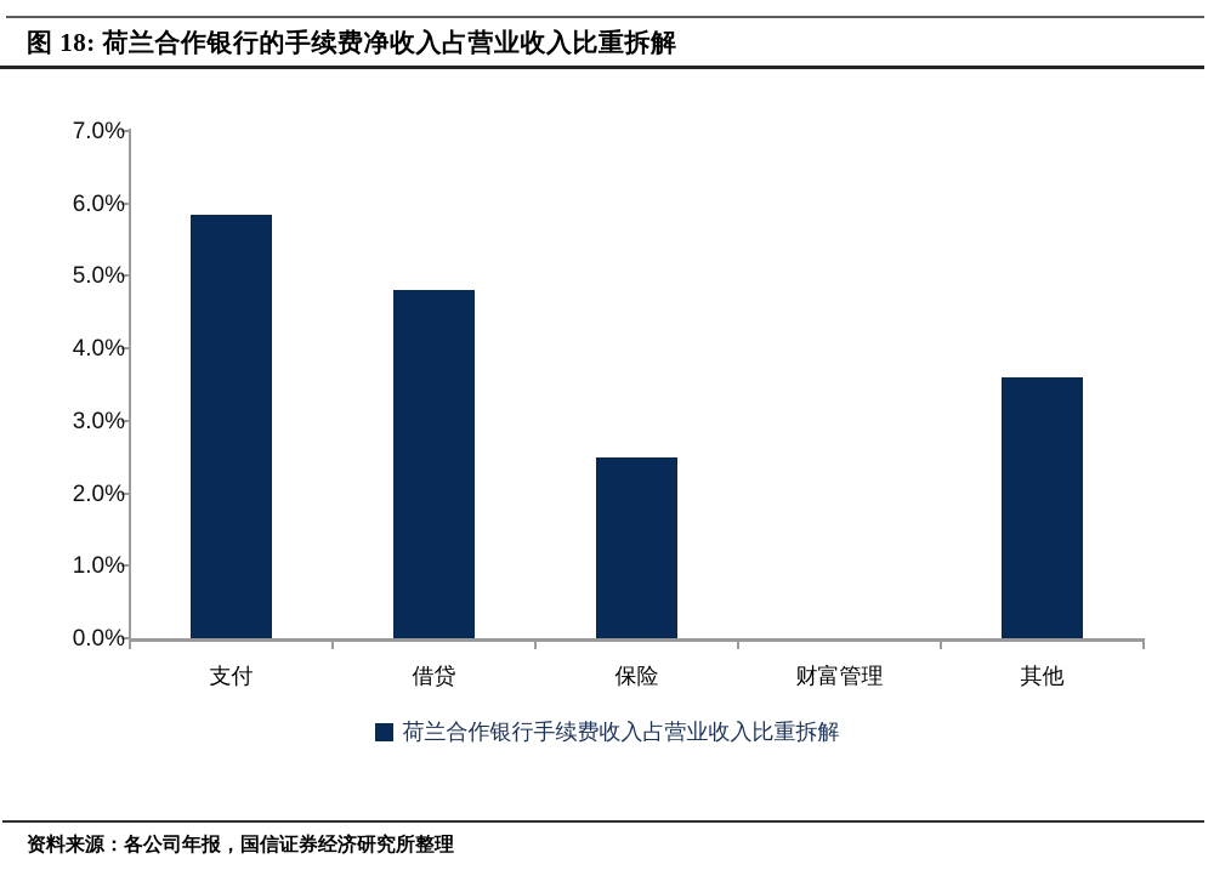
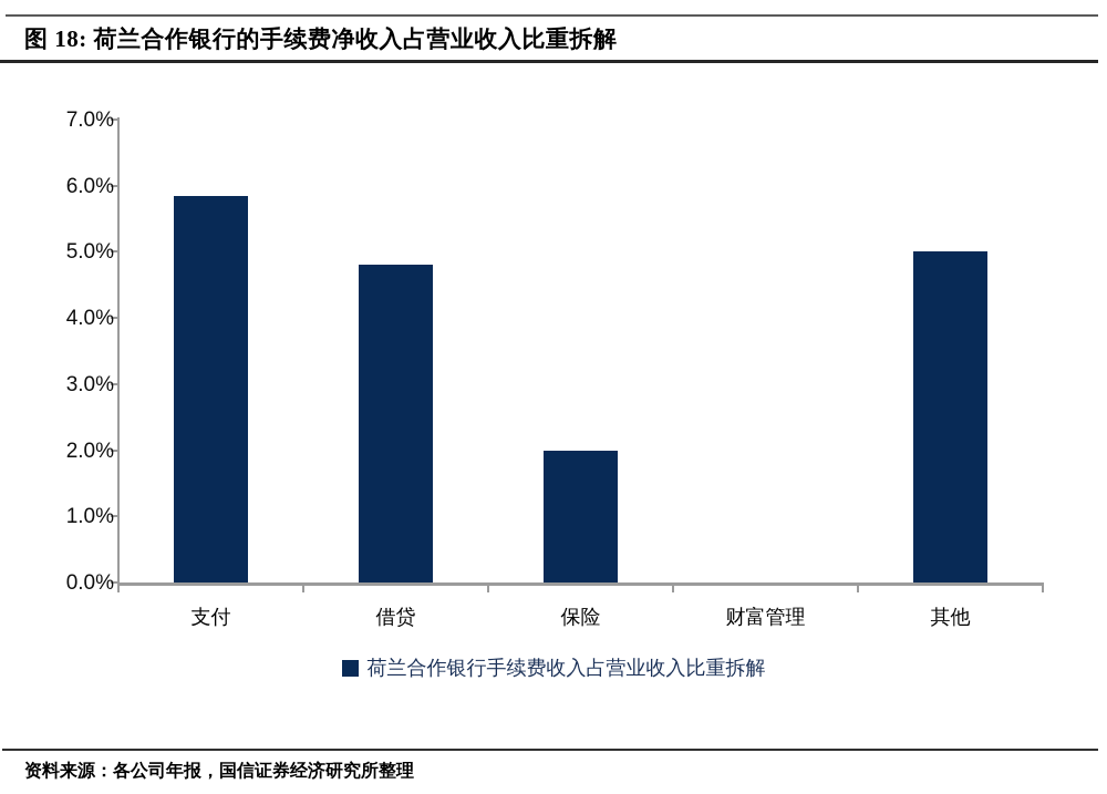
保险: 2.5% -> 2.0%
其他: 3.6% -> 5.0%
